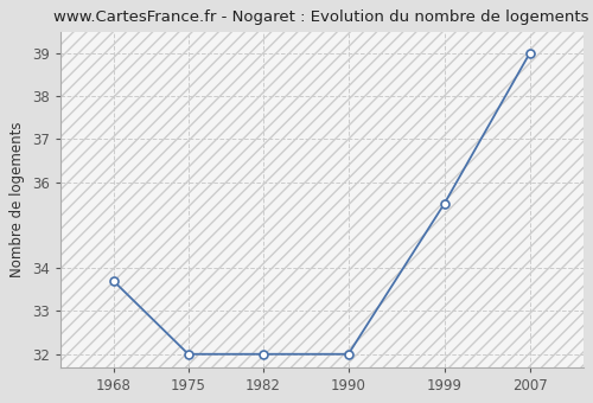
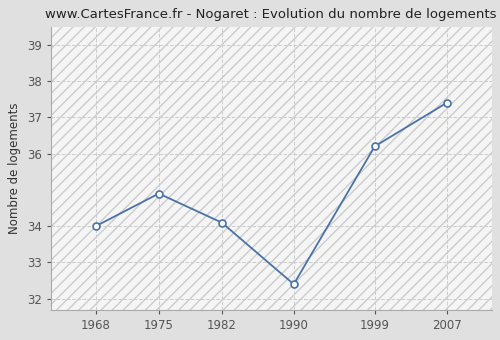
1968: 33.7 -> 34.0
1975: 32.0 -> 34.9
1982: 32.0 -> 34.1
1990: 32.0 -> 32.4
1999: 35.5 -> 36.2
2007: 39.0 -> 37.4
